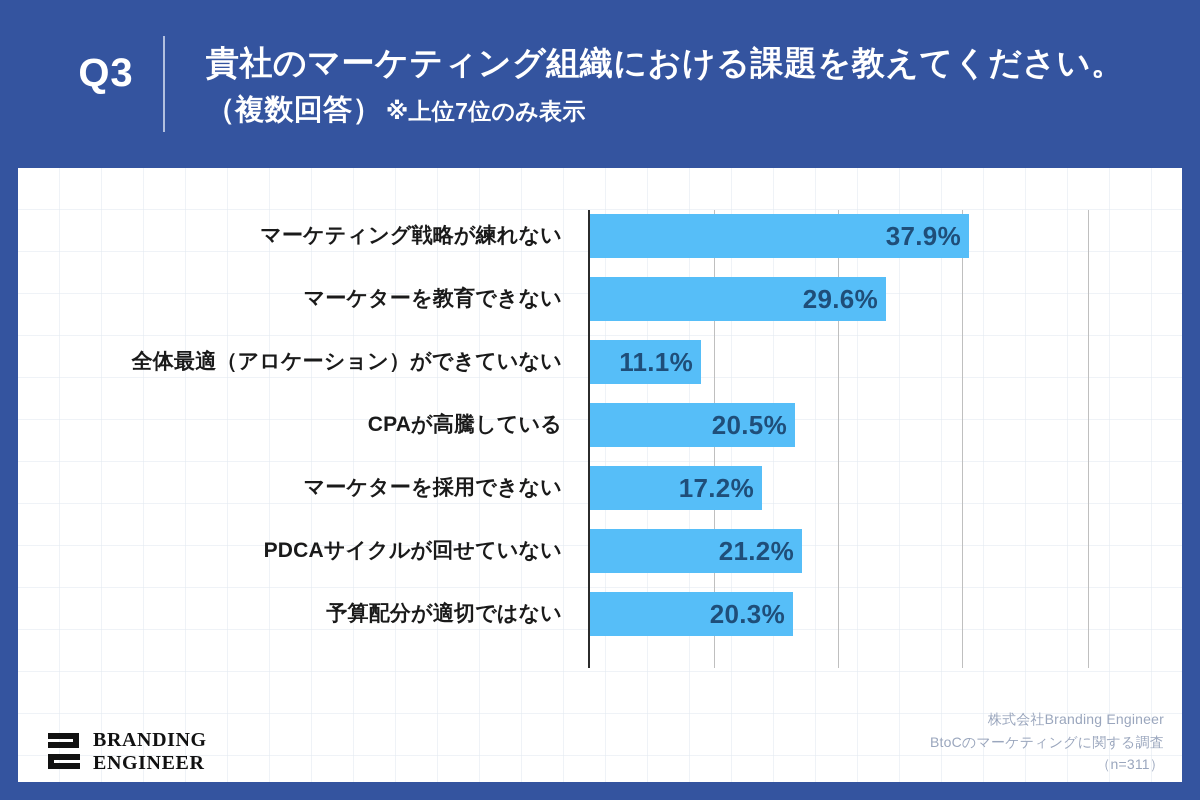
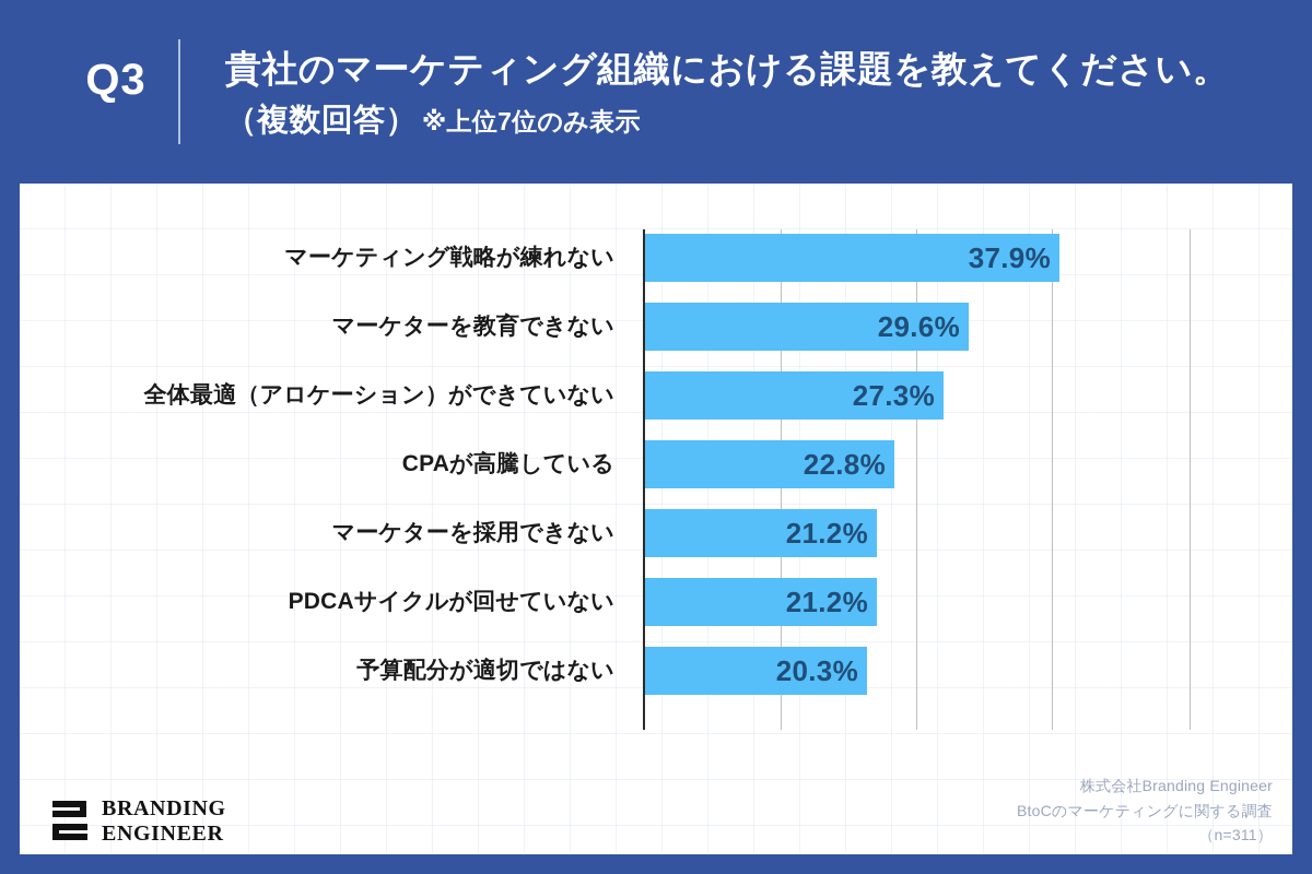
全体最適（アロケーション）ができていない: 11.1% -> 27.3%
CPAが高騰している: 20.5% -> 22.8%
マーケターを採用できない: 17.2% -> 21.2%
